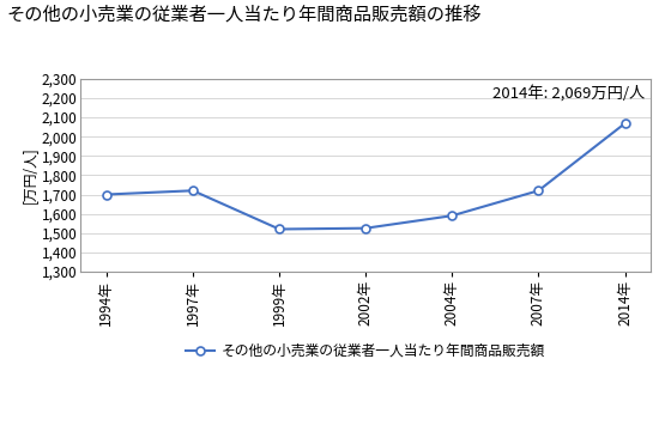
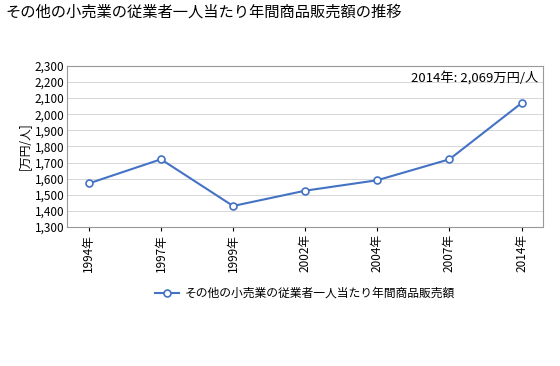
1994年: 1,700 -> 1,570
1999年: 1,520 -> 1,430
